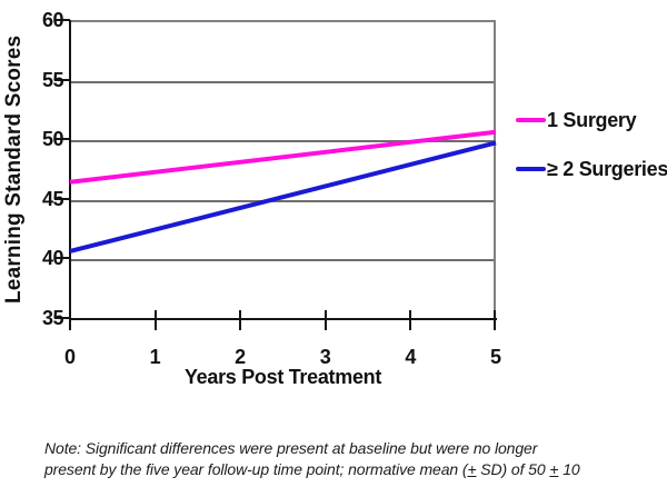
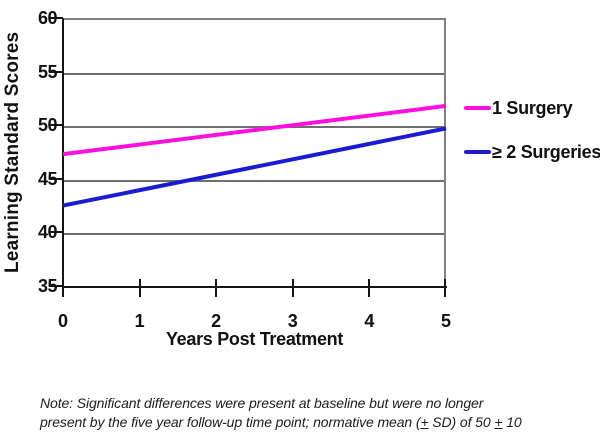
1 Surgery/0: 46.4 -> 47.3
≥ 2 Surgeries/0: 40.6 -> 42.5
1 Surgery/5: 50.6 -> 51.8
